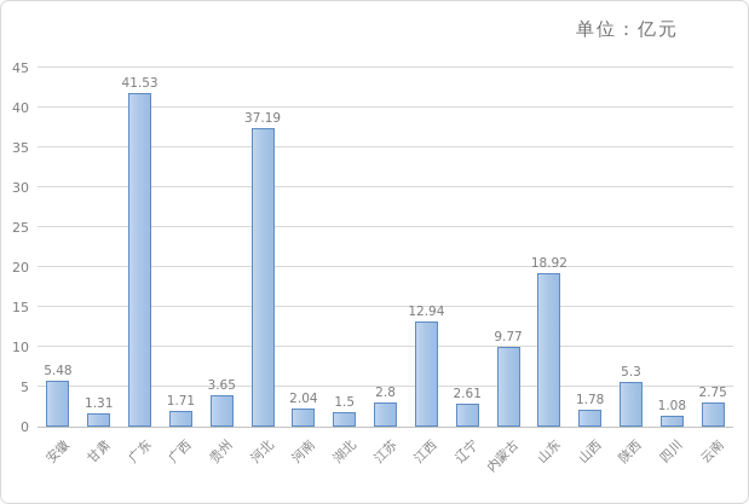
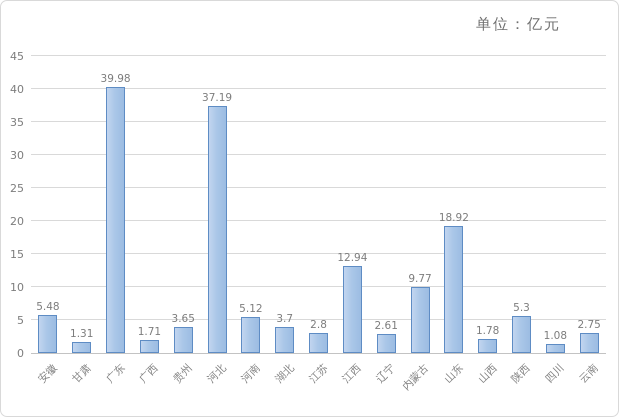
广东: 41.53 -> 39.98
河南: 2.04 -> 5.12
湖北: 1.5 -> 3.7
